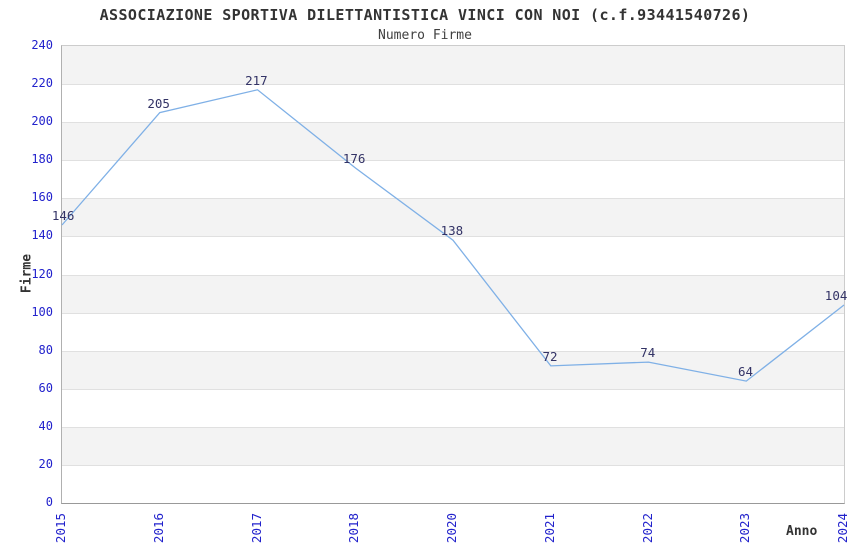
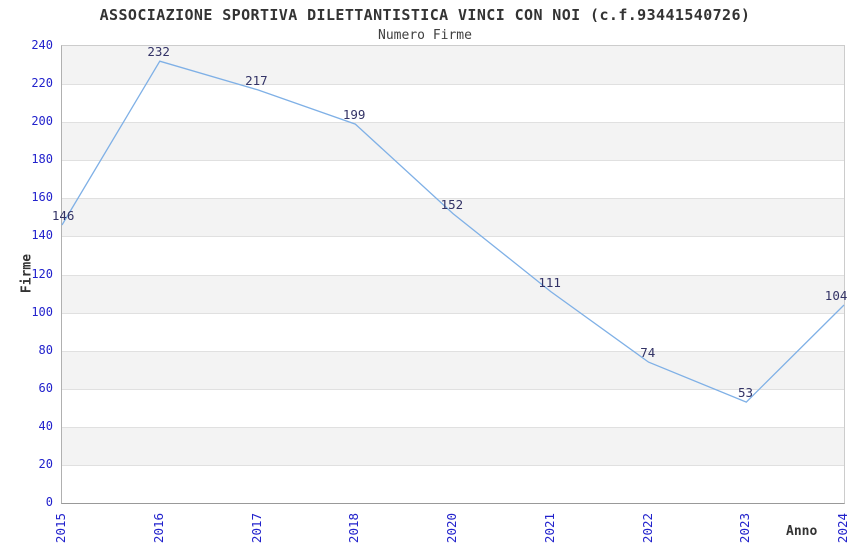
2016: 205 -> 232
2018: 176 -> 199
2020: 138 -> 152
2021: 72 -> 111
2023: 64 -> 53
